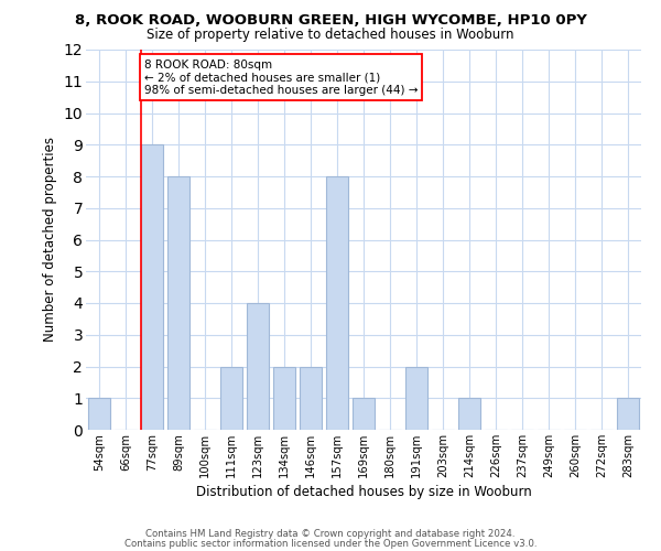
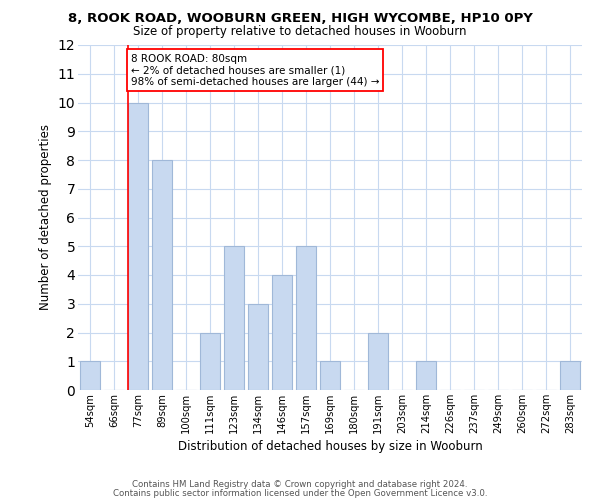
77sqm: 9 -> 10
123sqm: 4 -> 5
134sqm: 2 -> 3
146sqm: 2 -> 4
157sqm: 8 -> 5
